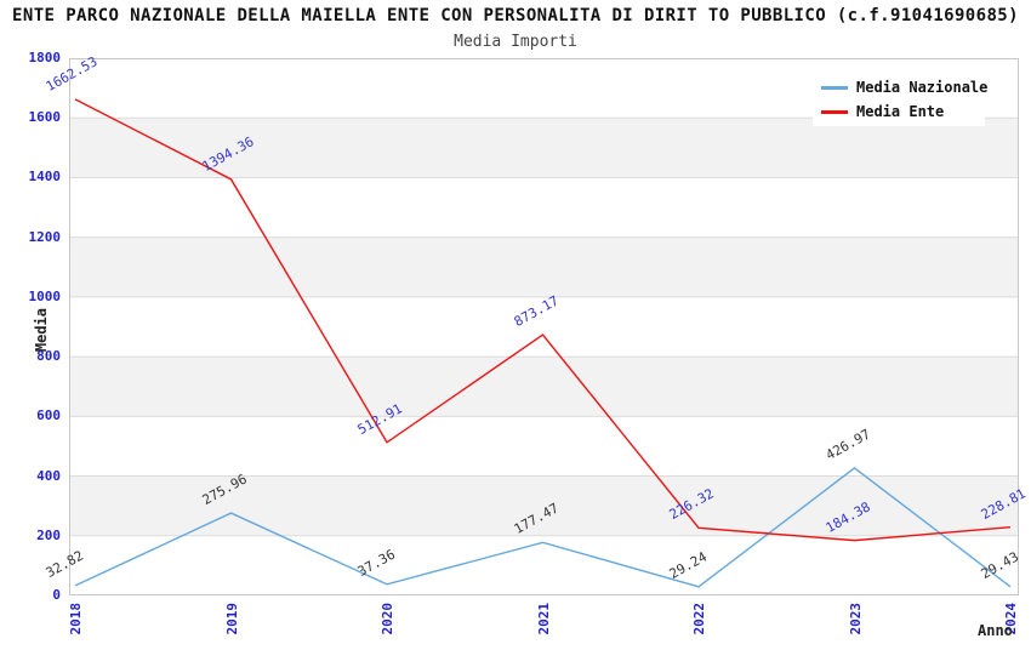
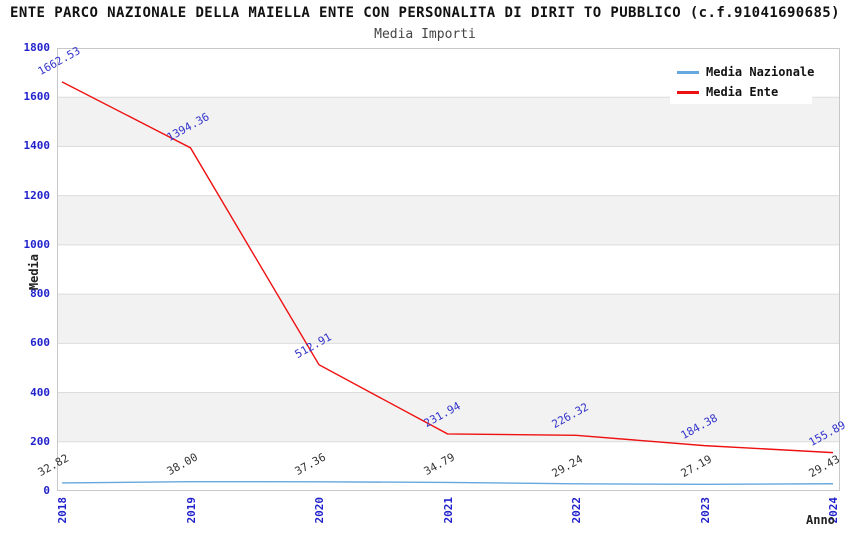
Media Nazionale/2019: 275.96 -> 38.00
Media Nazionale/2021: 177.47 -> 34.79
Media Ente/2021: 873.17 -> 231.94
Media Nazionale/2023: 426.97 -> 27.19
Media Ente/2024: 228.81 -> 155.89
